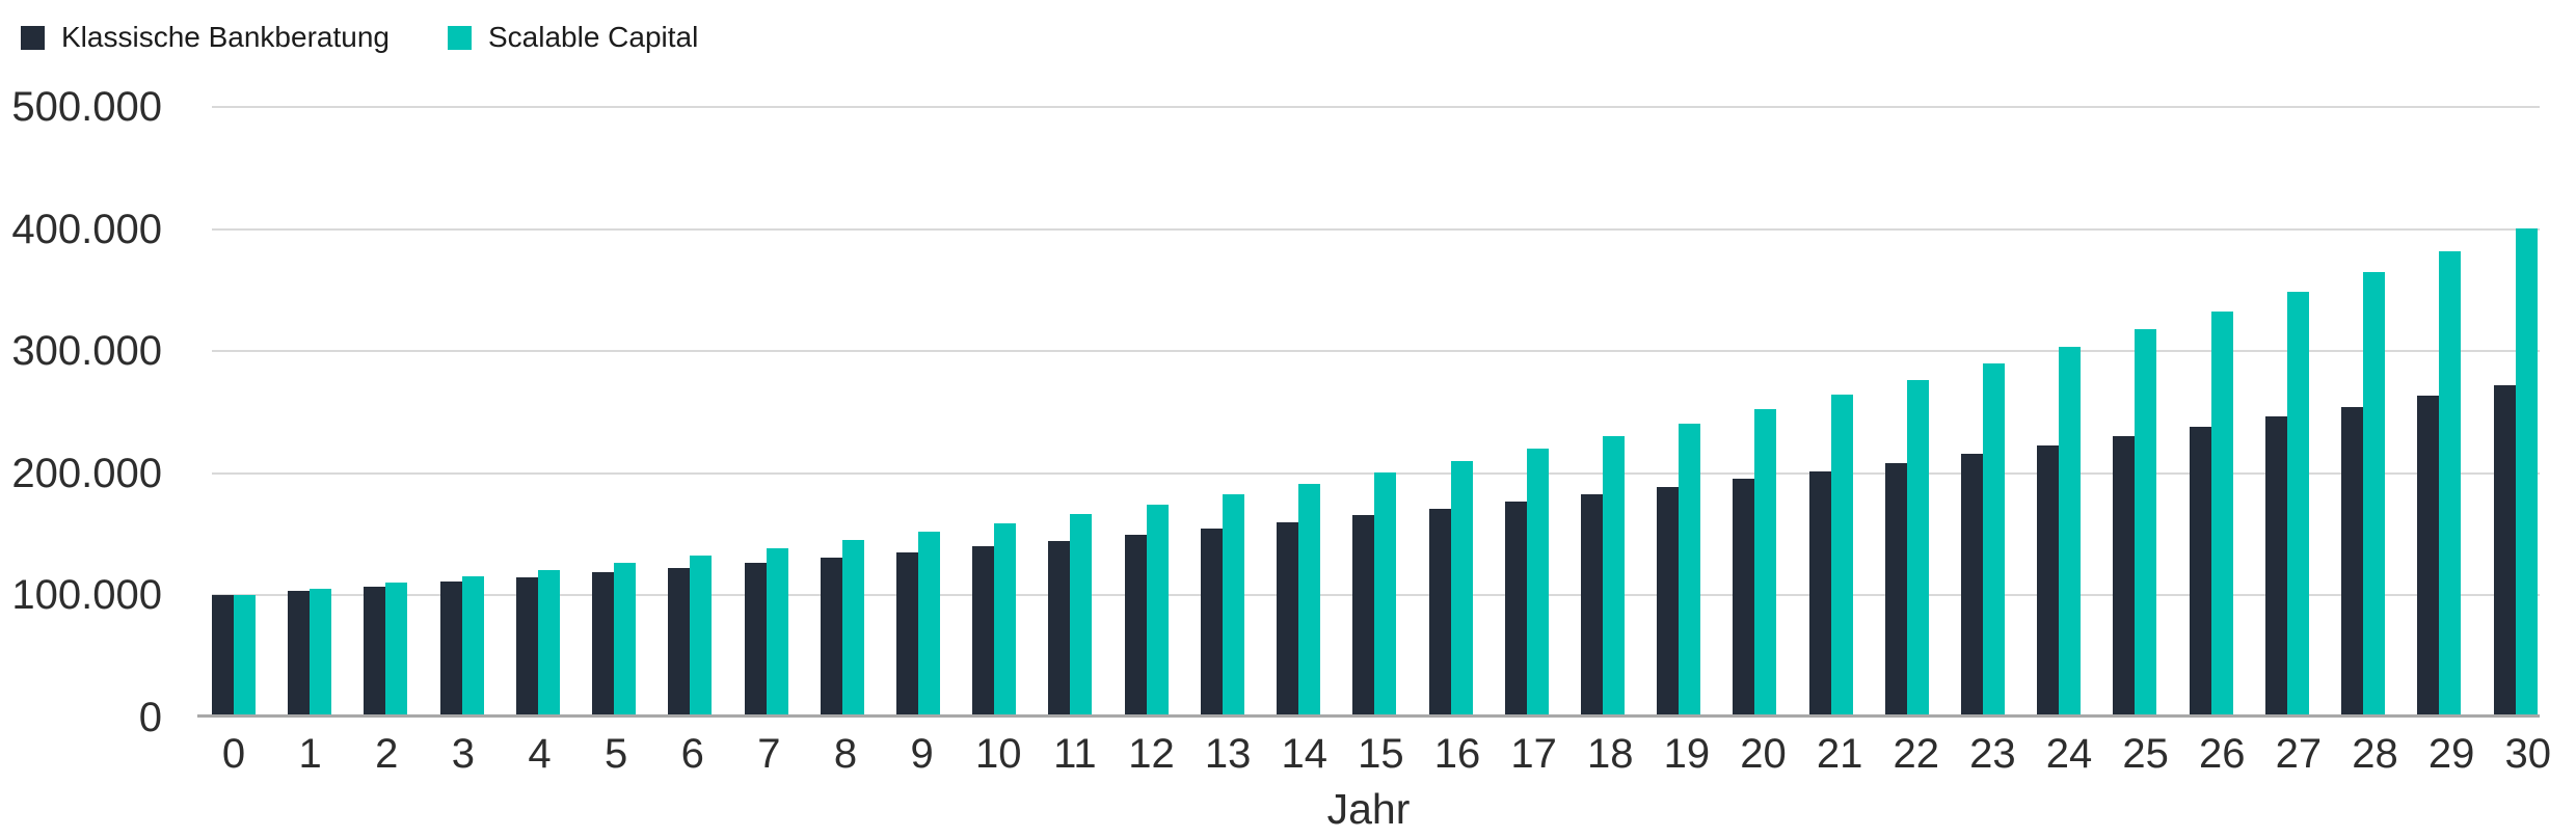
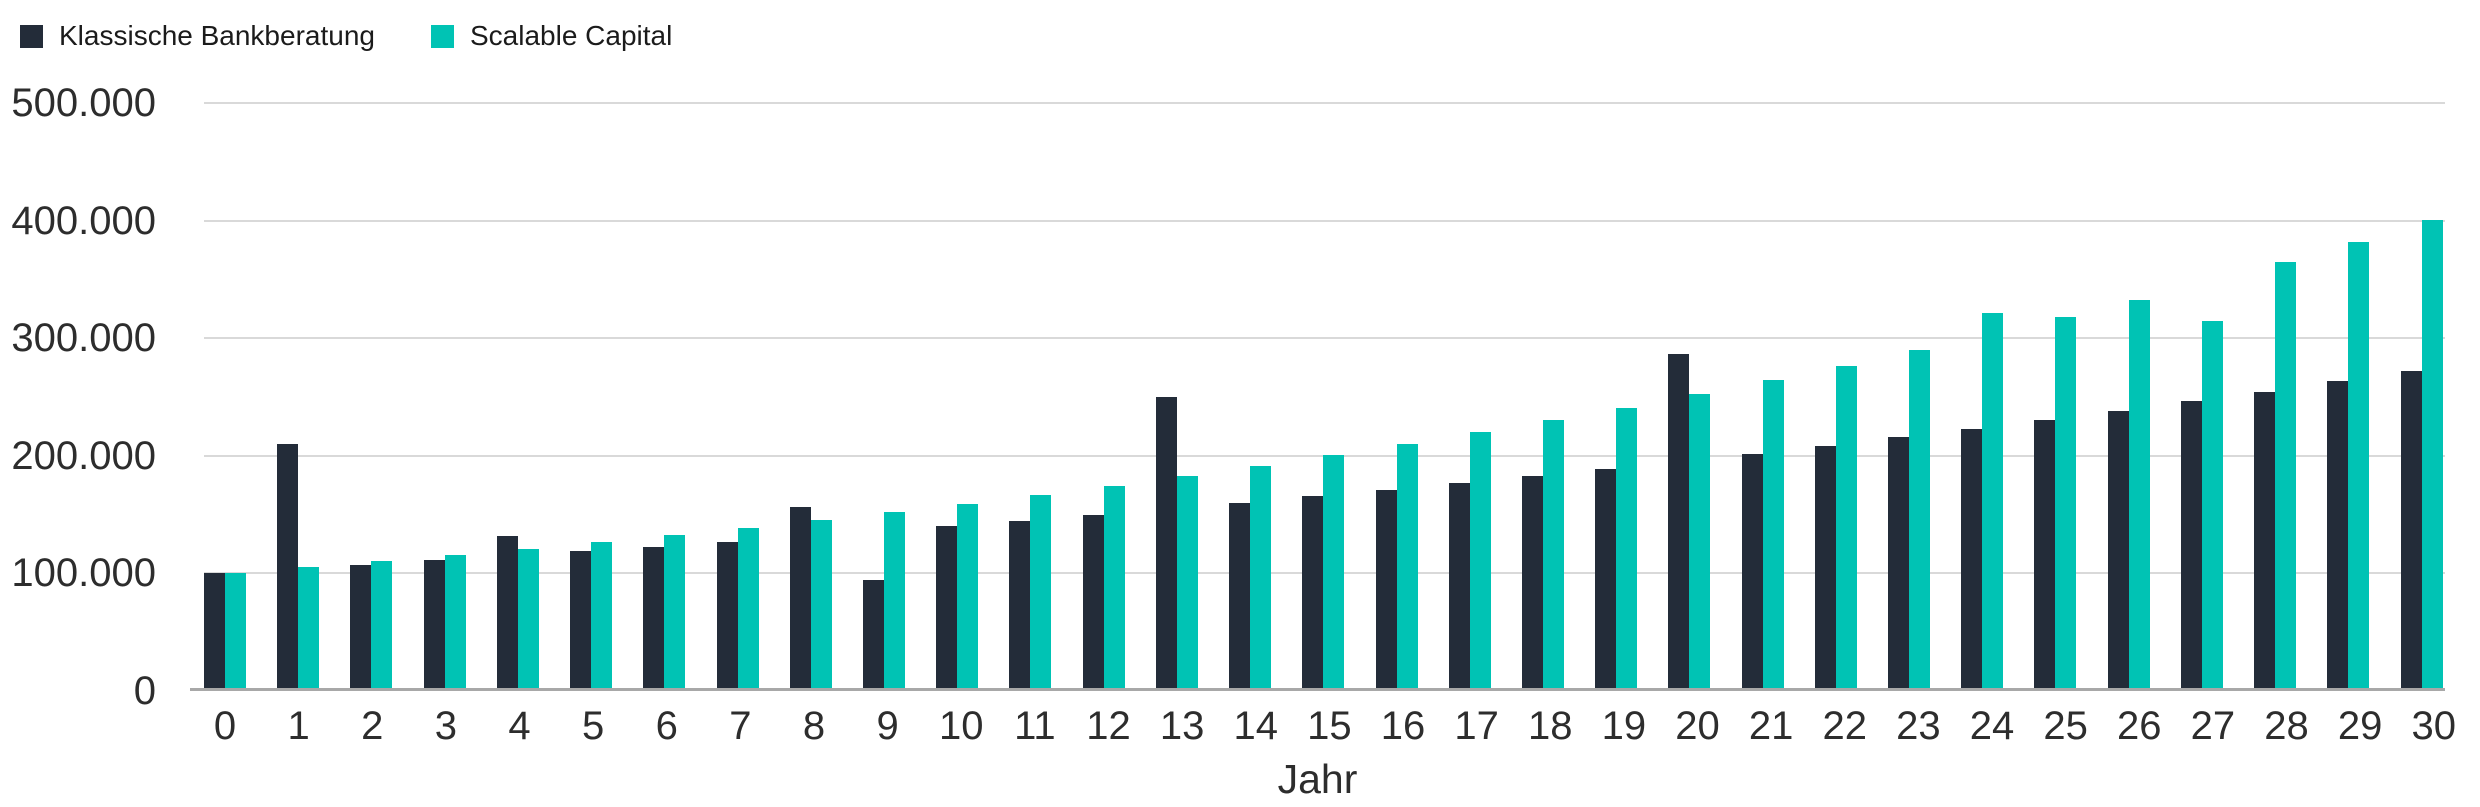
Klassische Bankberatung/1: 103000 -> 210000
Klassische Bankberatung/4: 114000 -> 131000
Klassische Bankberatung/8: 131000 -> 156000
Klassische Bankberatung/9: 135000 -> 94000
Klassische Bankberatung/13: 154000 -> 250000
Klassische Bankberatung/20: 195000 -> 286000
Scalable Capital/24: 303000 -> 321000
Scalable Capital/27: 348000 -> 314000
